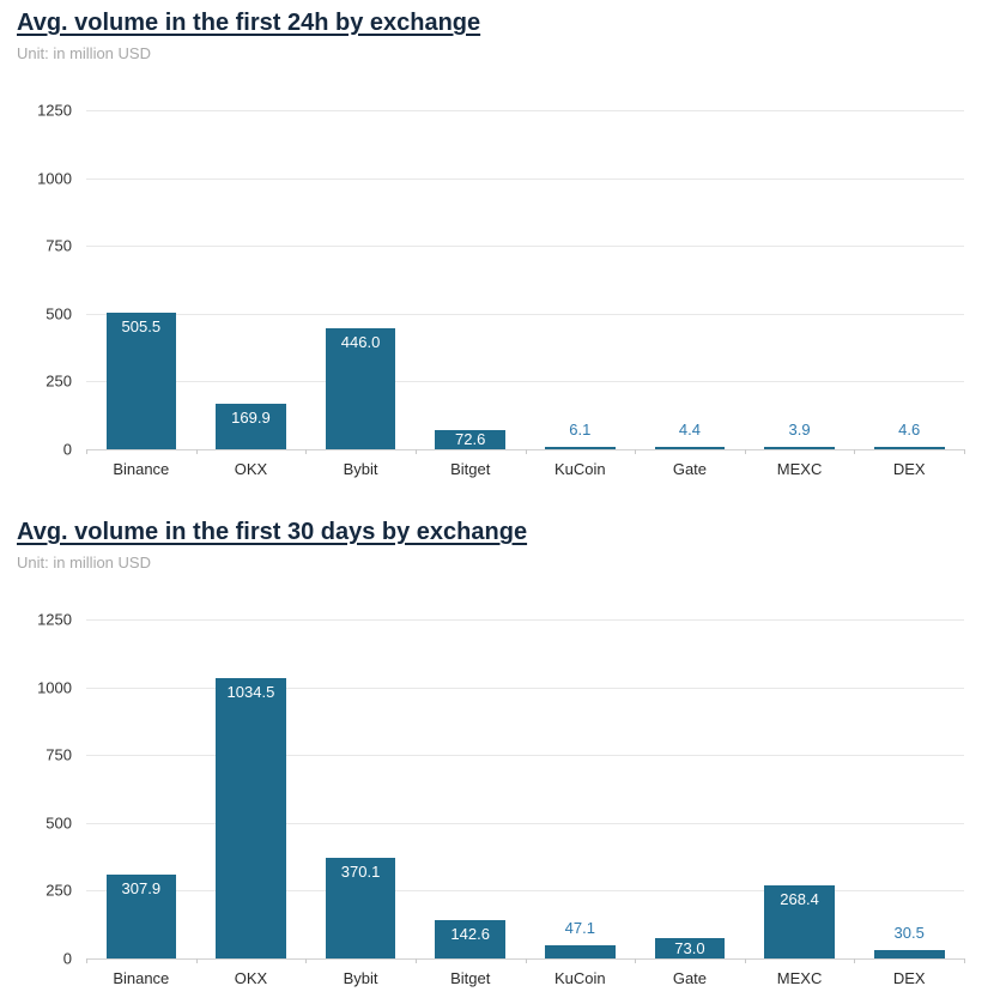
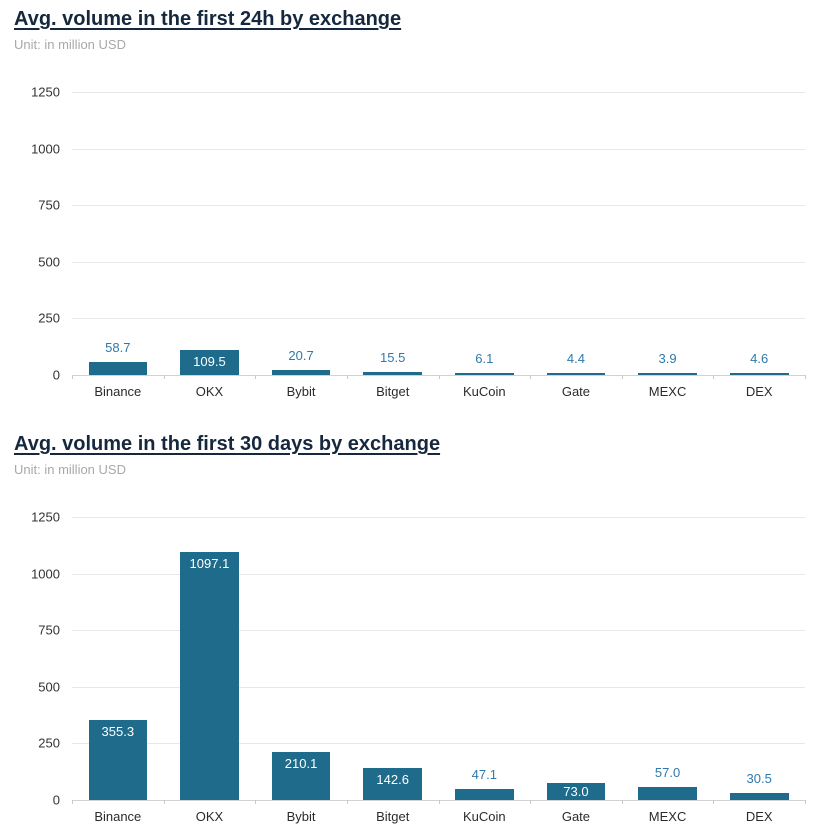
Avg. volume in the first 24h by exchange/Binance: 505.5 -> 58.7
Avg. volume in the first 24h by exchange/OKX: 169.9 -> 109.5
Avg. volume in the first 24h by exchange/Bybit: 446.0 -> 20.7
Avg. volume in the first 24h by exchange/Bitget: 72.6 -> 15.5
Avg. volume in the first 30 days by exchange/Binance: 307.9 -> 355.3
Avg. volume in the first 30 days by exchange/OKX: 1034.5 -> 1097.1
Avg. volume in the first 30 days by exchange/Bybit: 370.1 -> 210.1
Avg. volume in the first 30 days by exchange/MEXC: 268.4 -> 57.0
